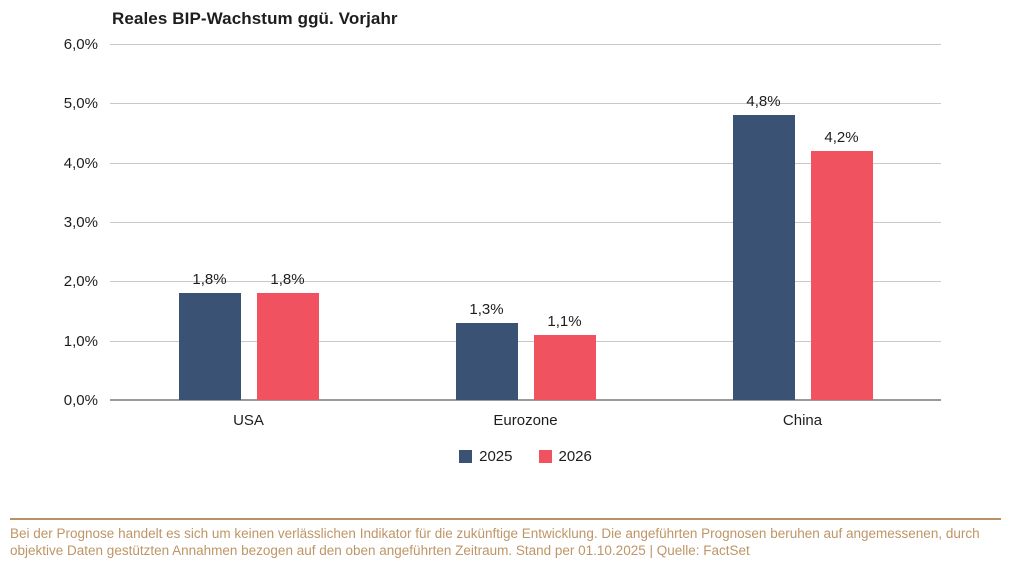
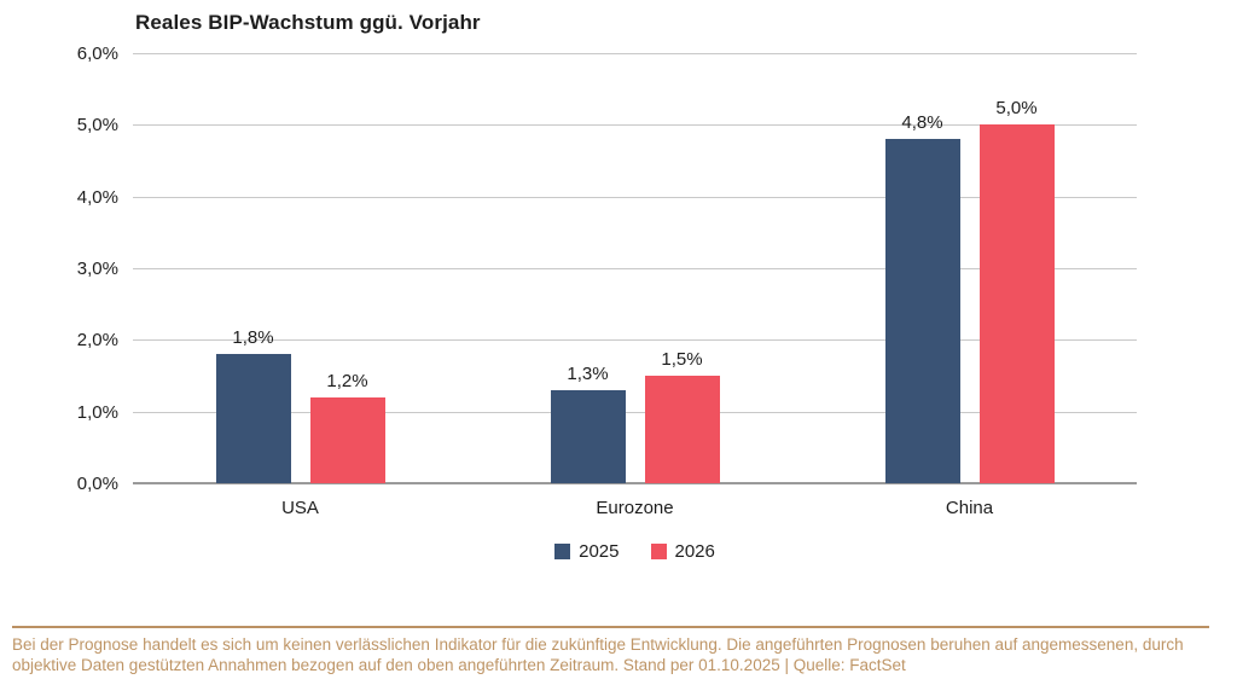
2026/USA: 1,8% -> 1,2%
2026/Eurozone: 1,1% -> 1,5%
2026/China: 4,2% -> 5,0%
